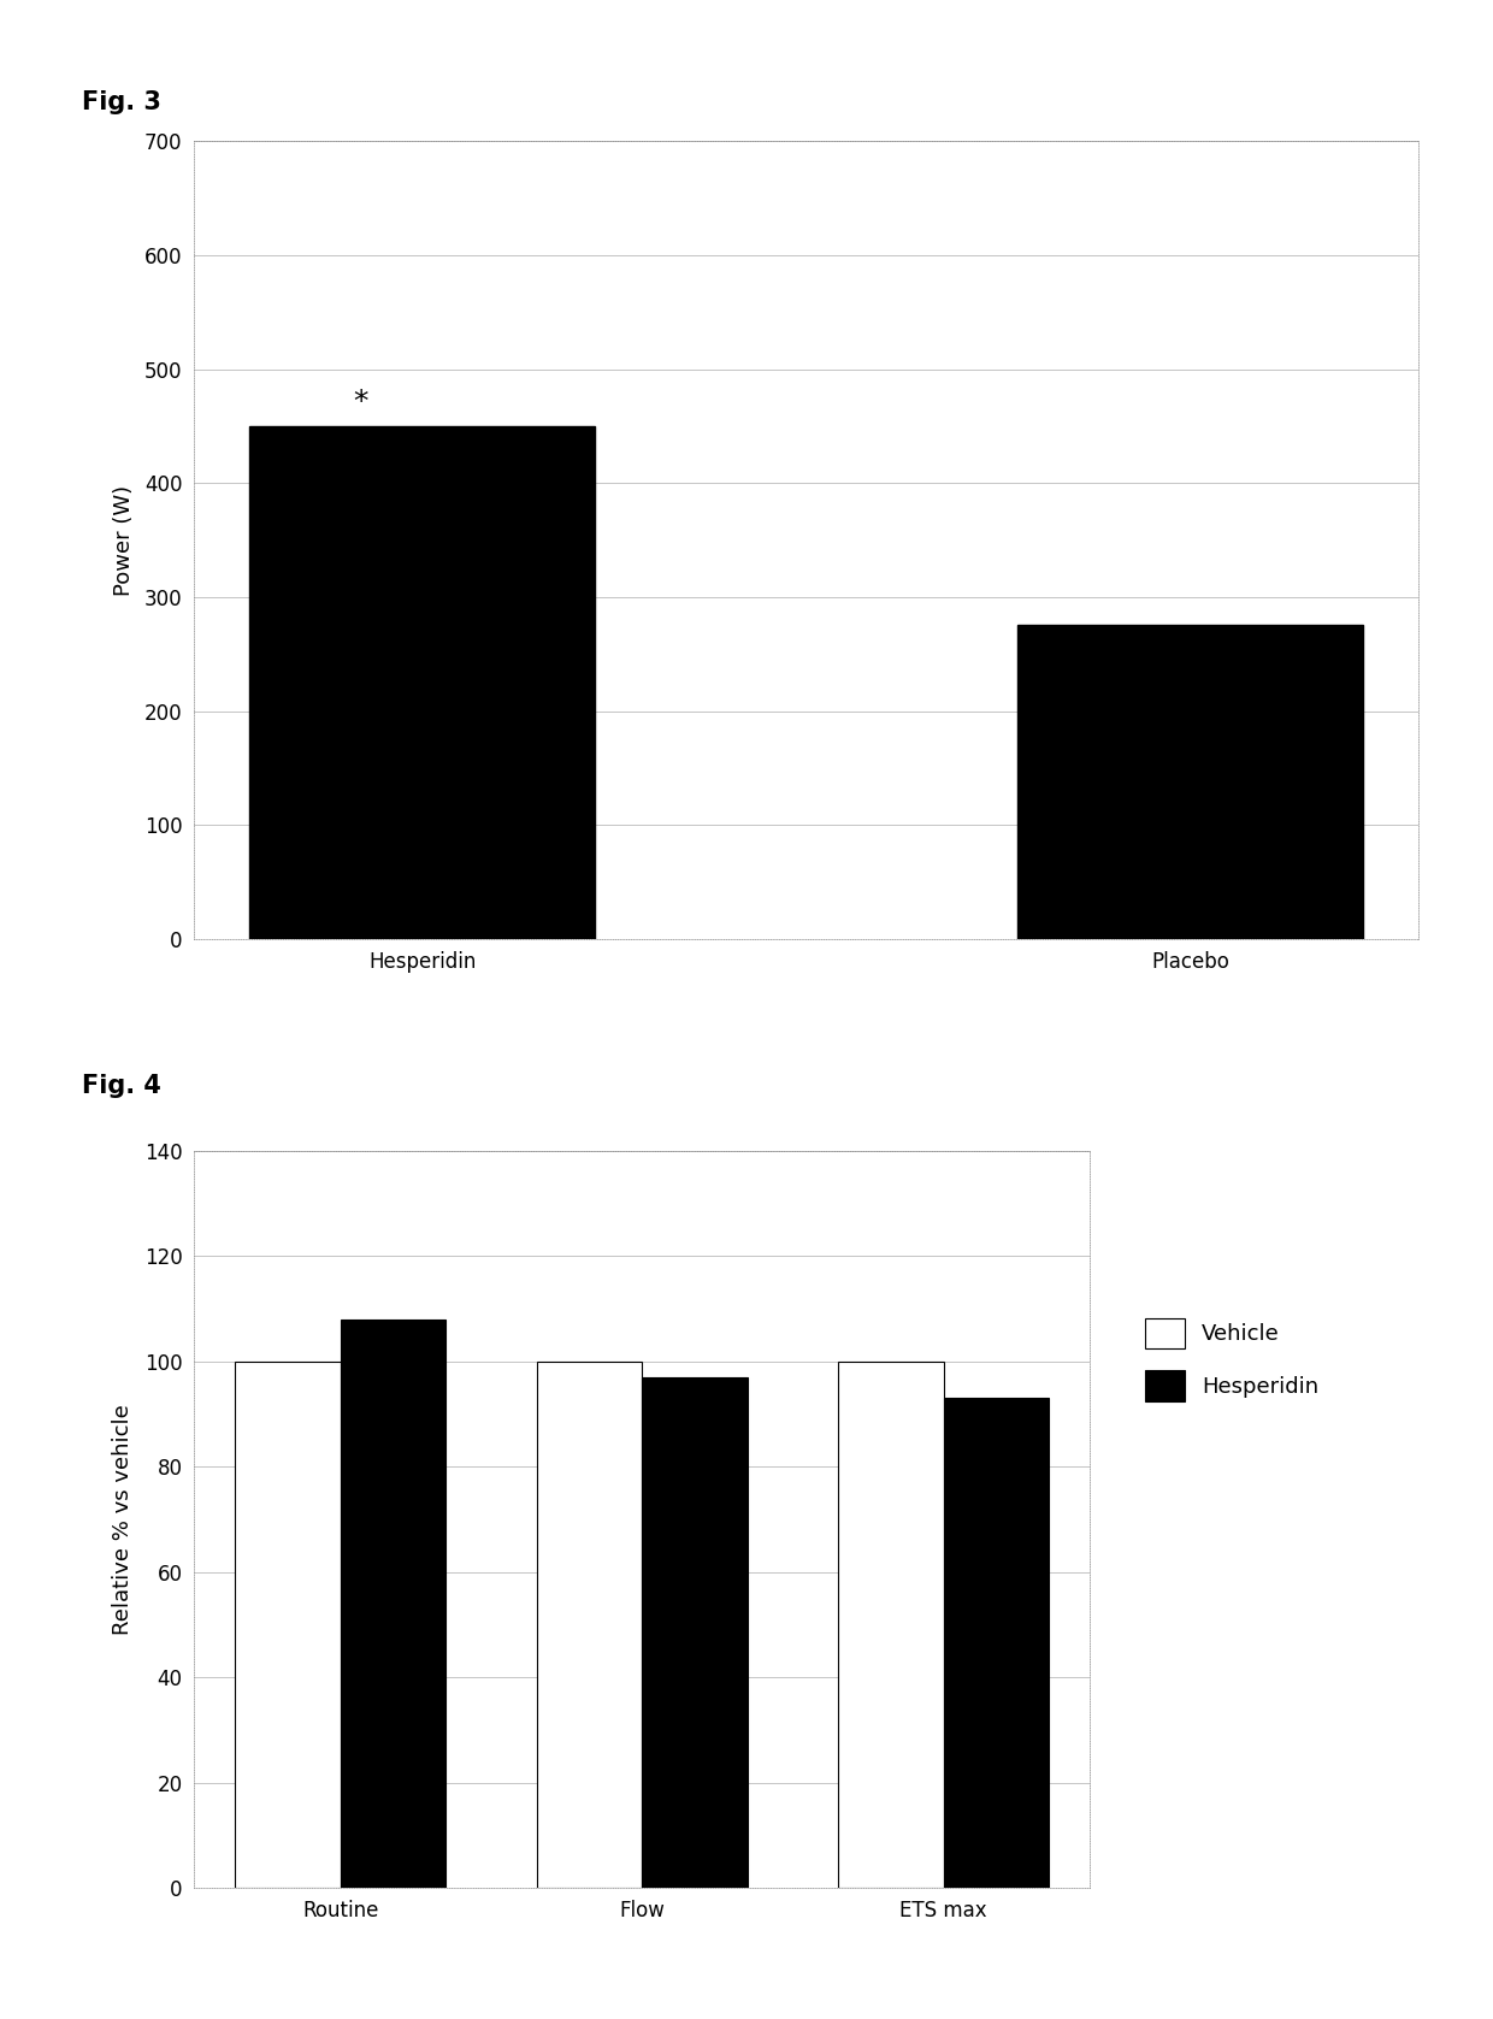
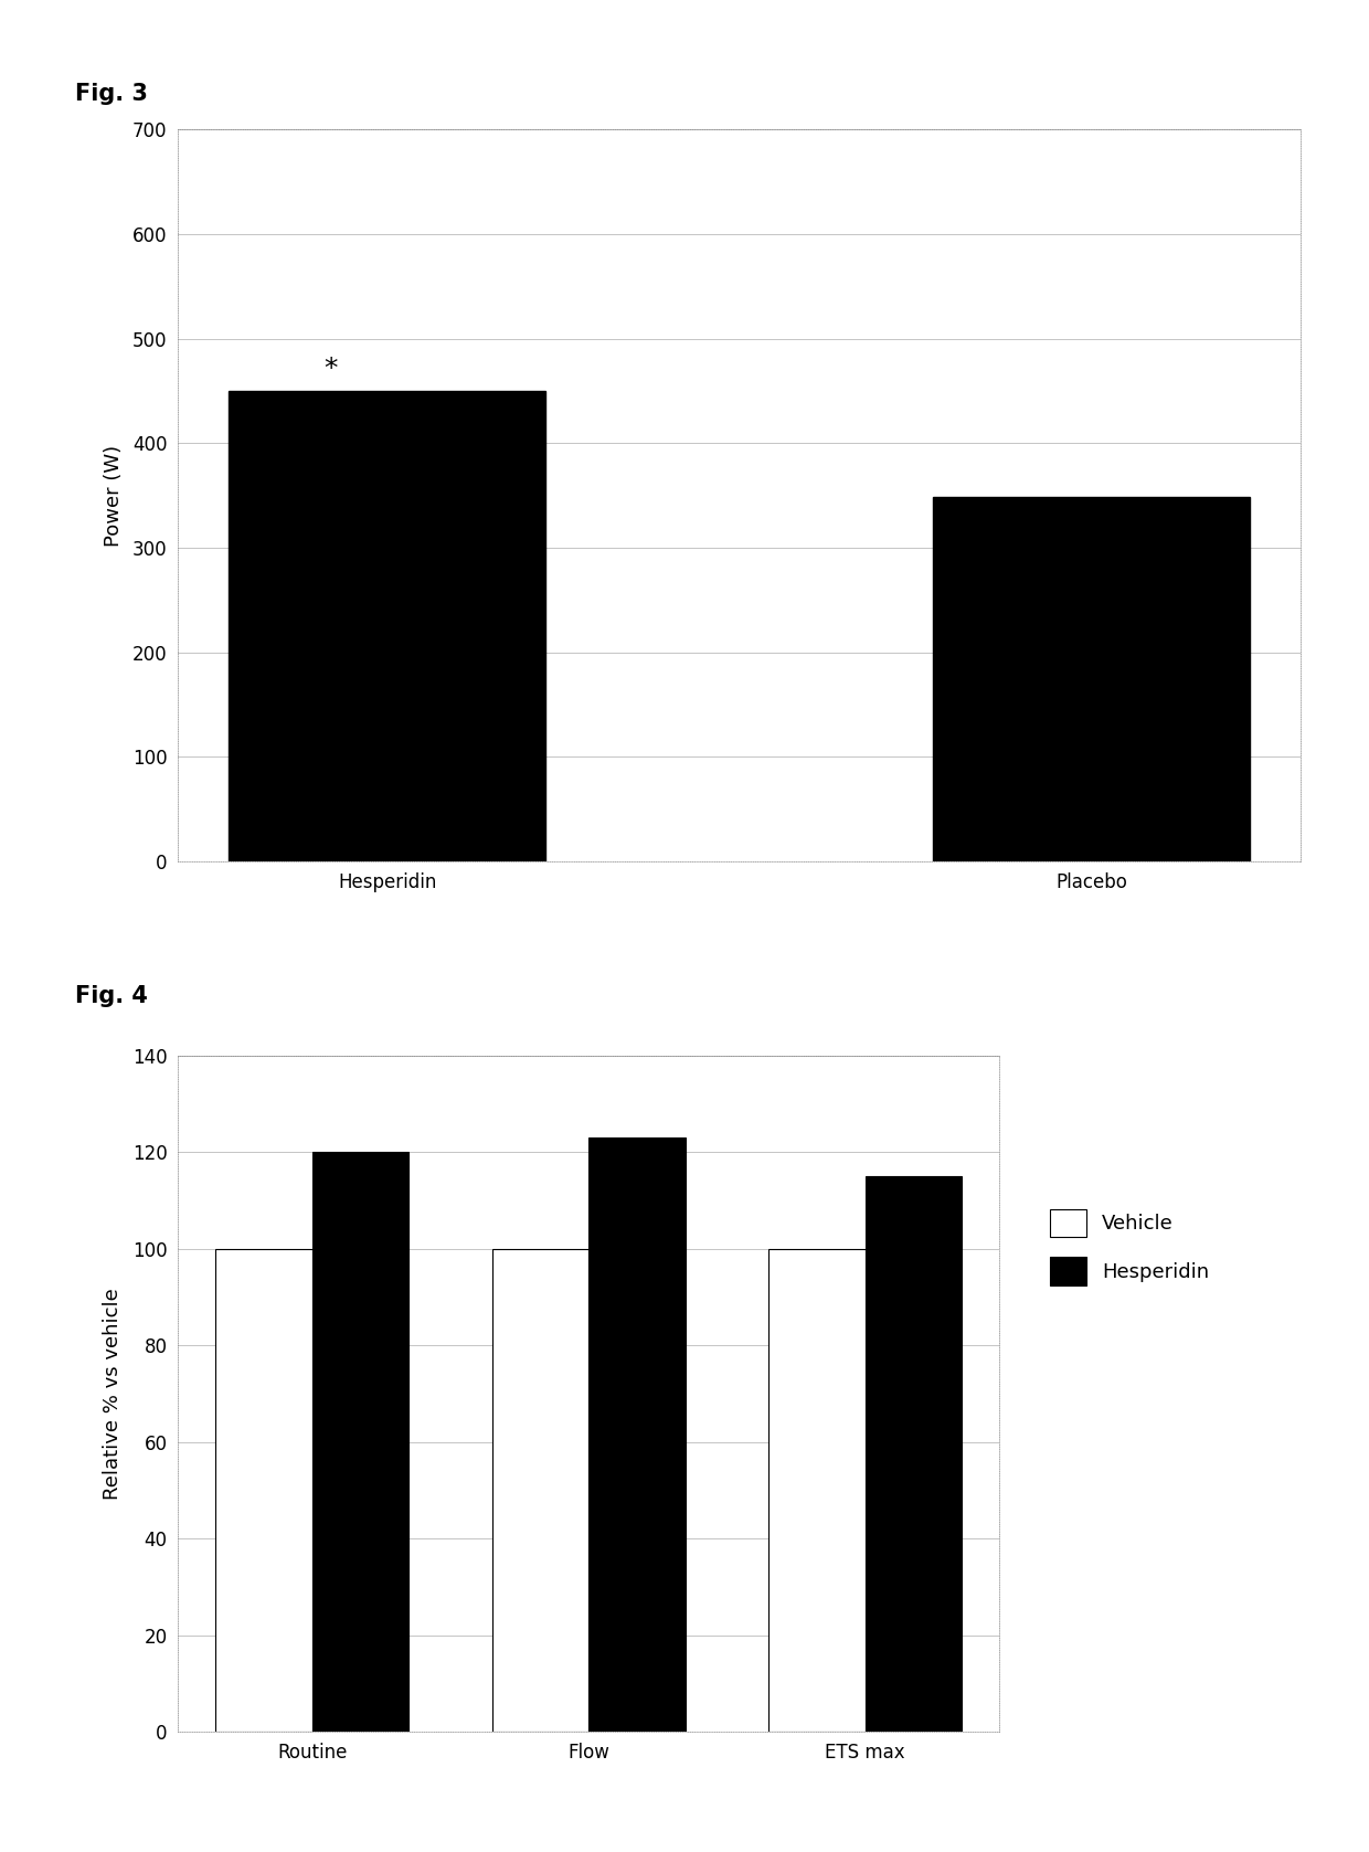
Placebo: 276 -> 348
Hesperidin/Routine: 108 -> 120
Hesperidin/Flow: 97 -> 123
Hesperidin/ETS max: 93 -> 115
